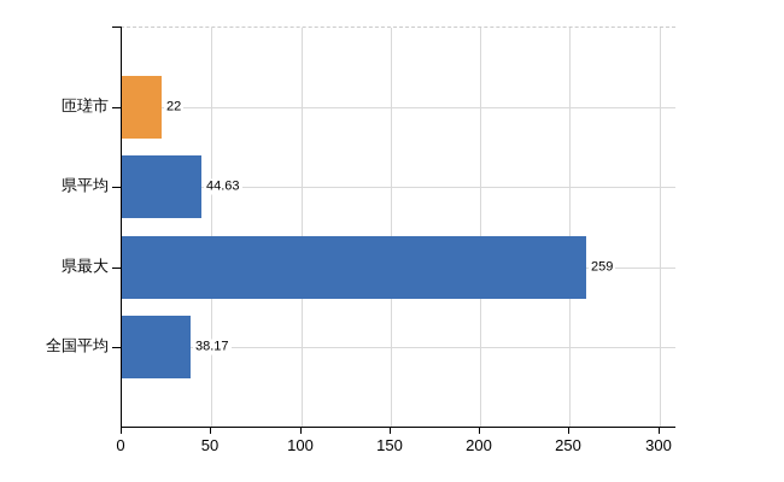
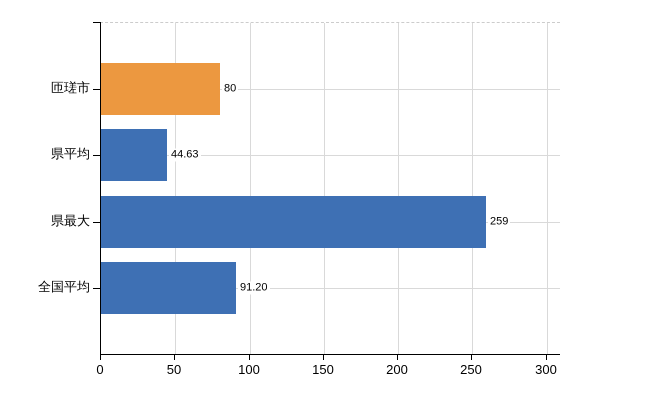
匝瑳市: 22 -> 80
全国平均: 38.17 -> 91.20
